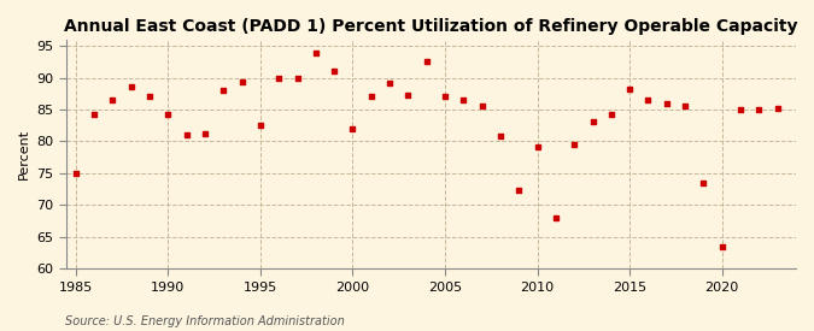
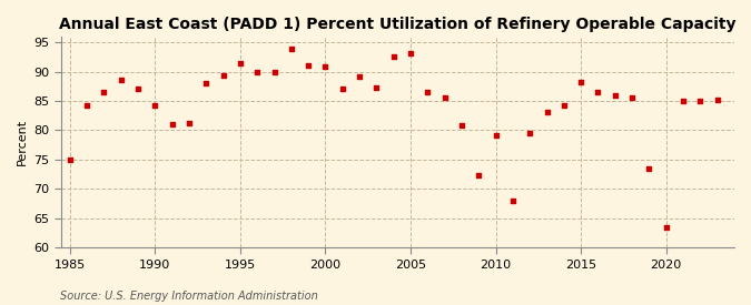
1995: 82.6 -> 91.5
2000: 82.0 -> 90.8
2005: 87.0 -> 93.1
